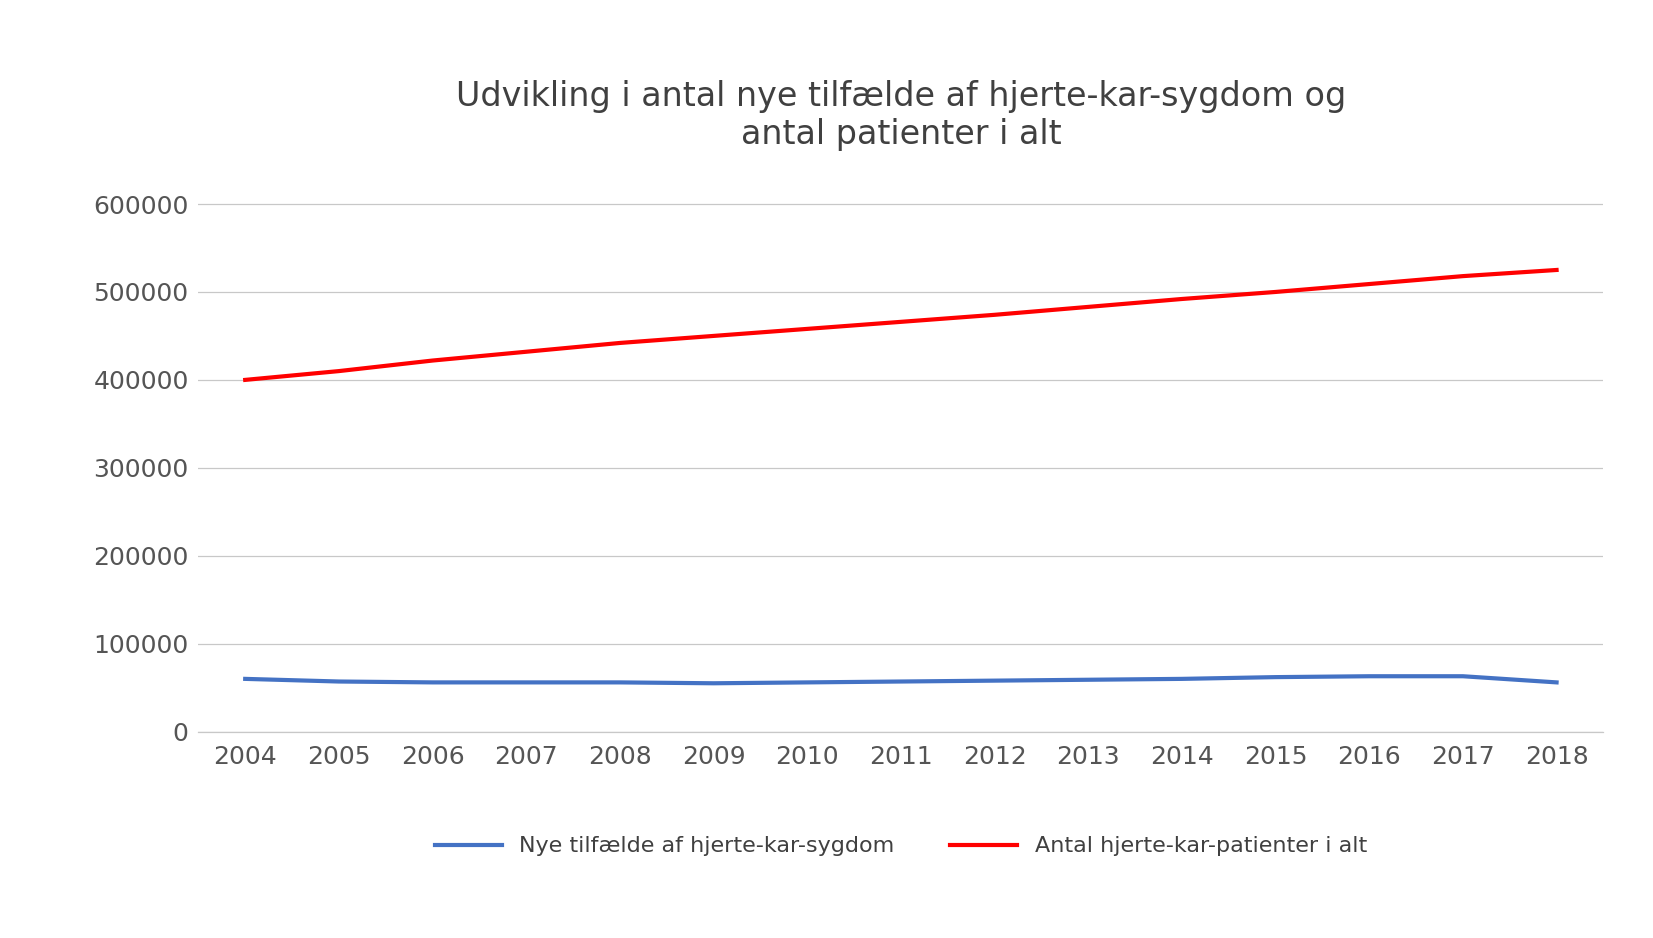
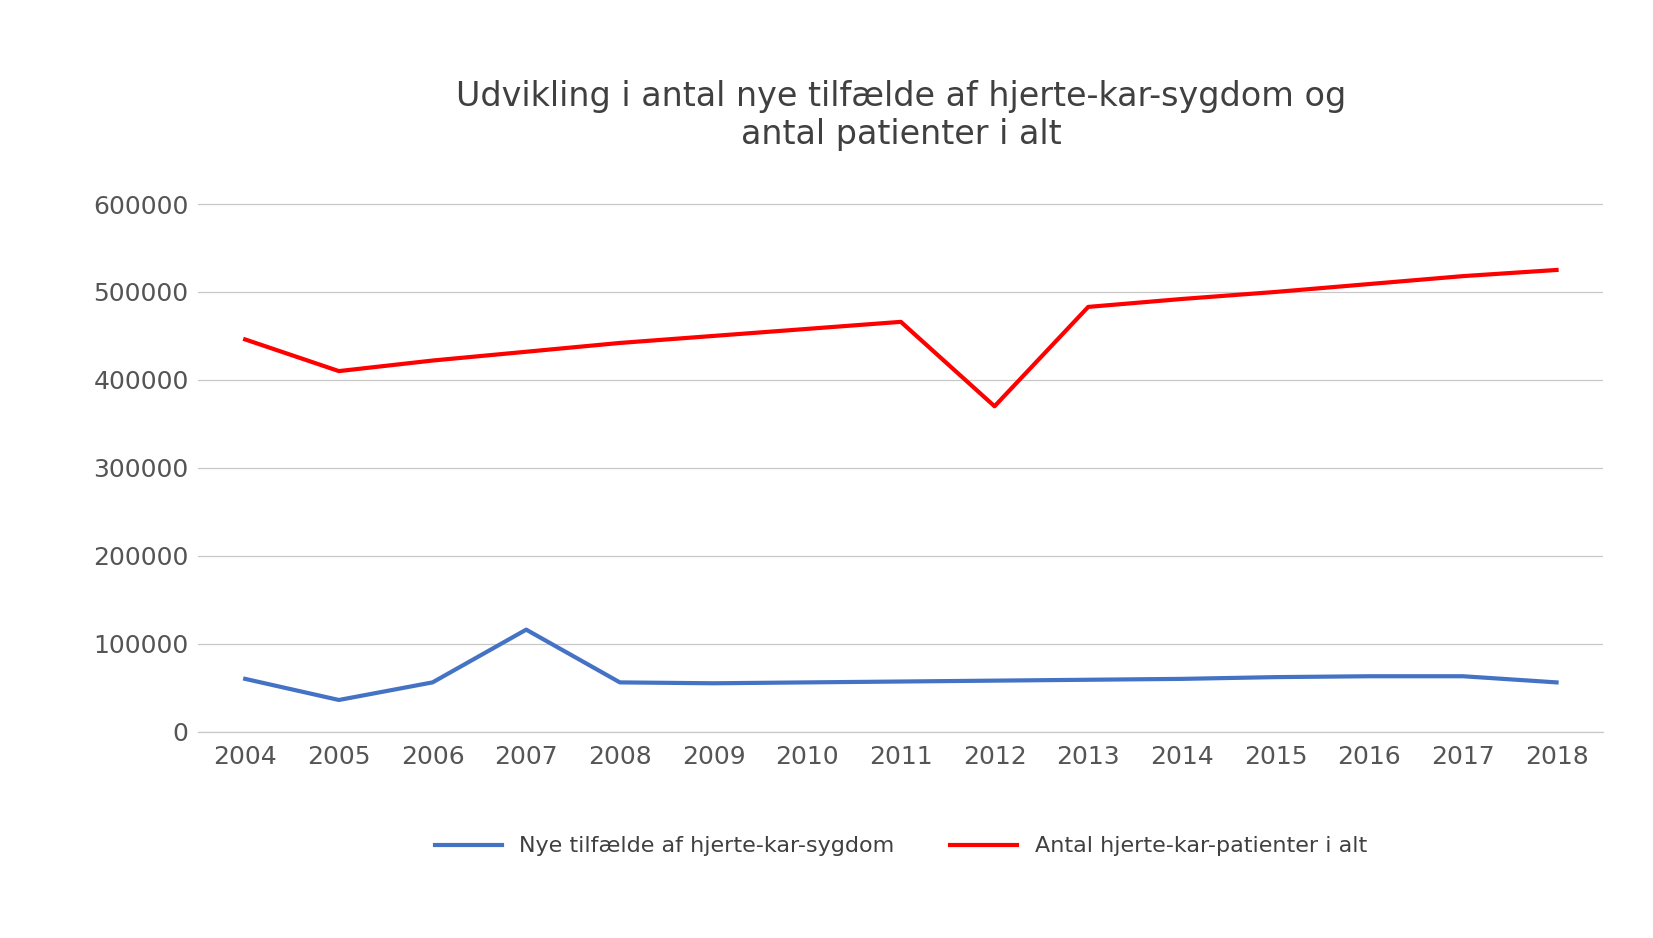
Antal hjerte-kar-patienter i alt/2004: 400000 -> 446000
Nye tilfælde af hjerte-kar-sygdom/2005: 57000 -> 36000
Nye tilfælde af hjerte-kar-sygdom/2007: 56000 -> 116000
Antal hjerte-kar-patienter i alt/2012: 474000 -> 370000
